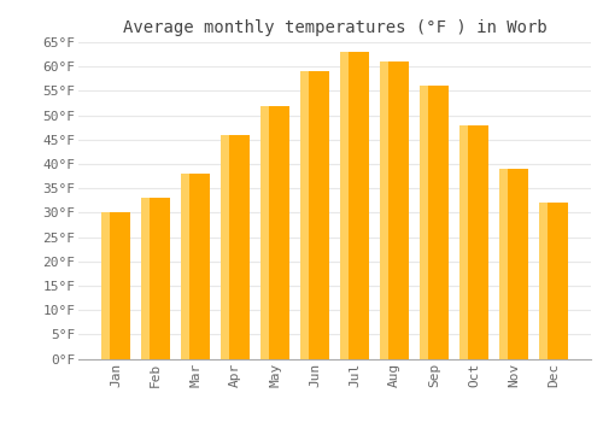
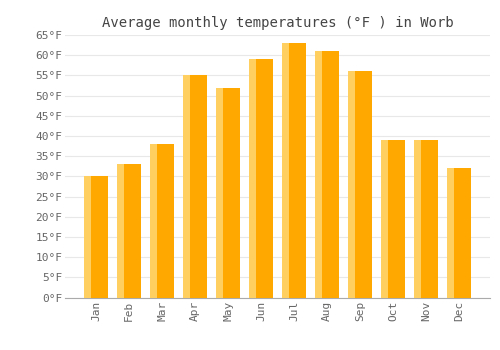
Apr: 46°F -> 55°F
Oct: 48°F -> 39°F
